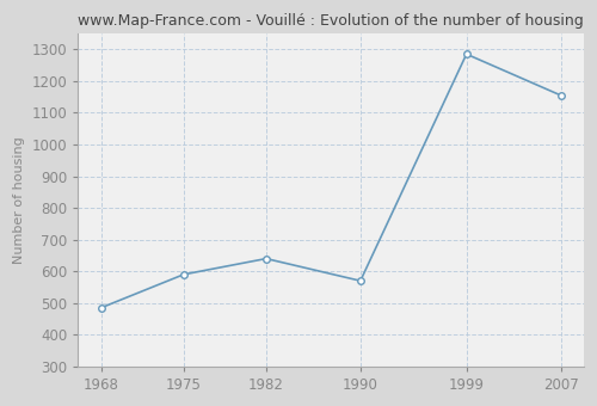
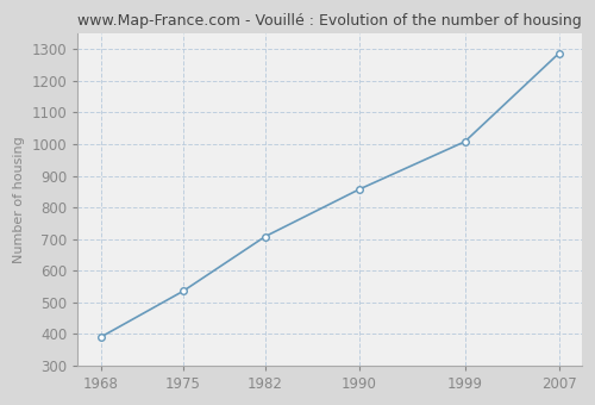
1968: 485 -> 390
1975: 590 -> 535
1982: 640 -> 708
1990: 570 -> 857
1999: 1285 -> 1008
2007: 1155 -> 1287
